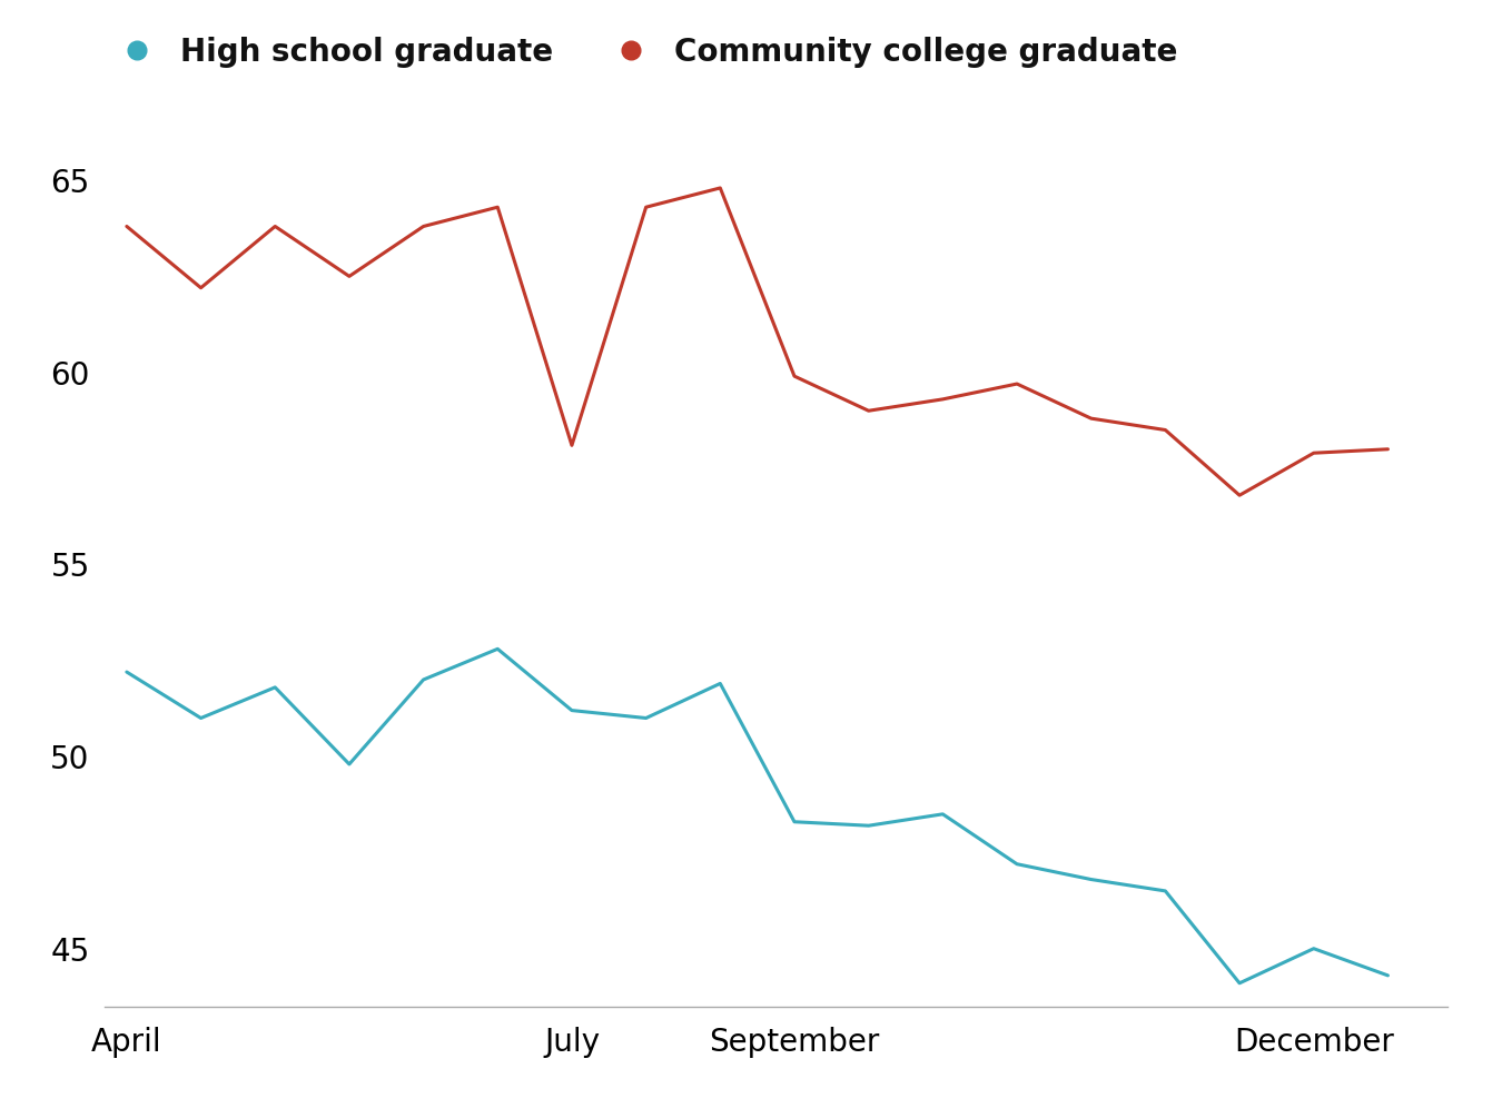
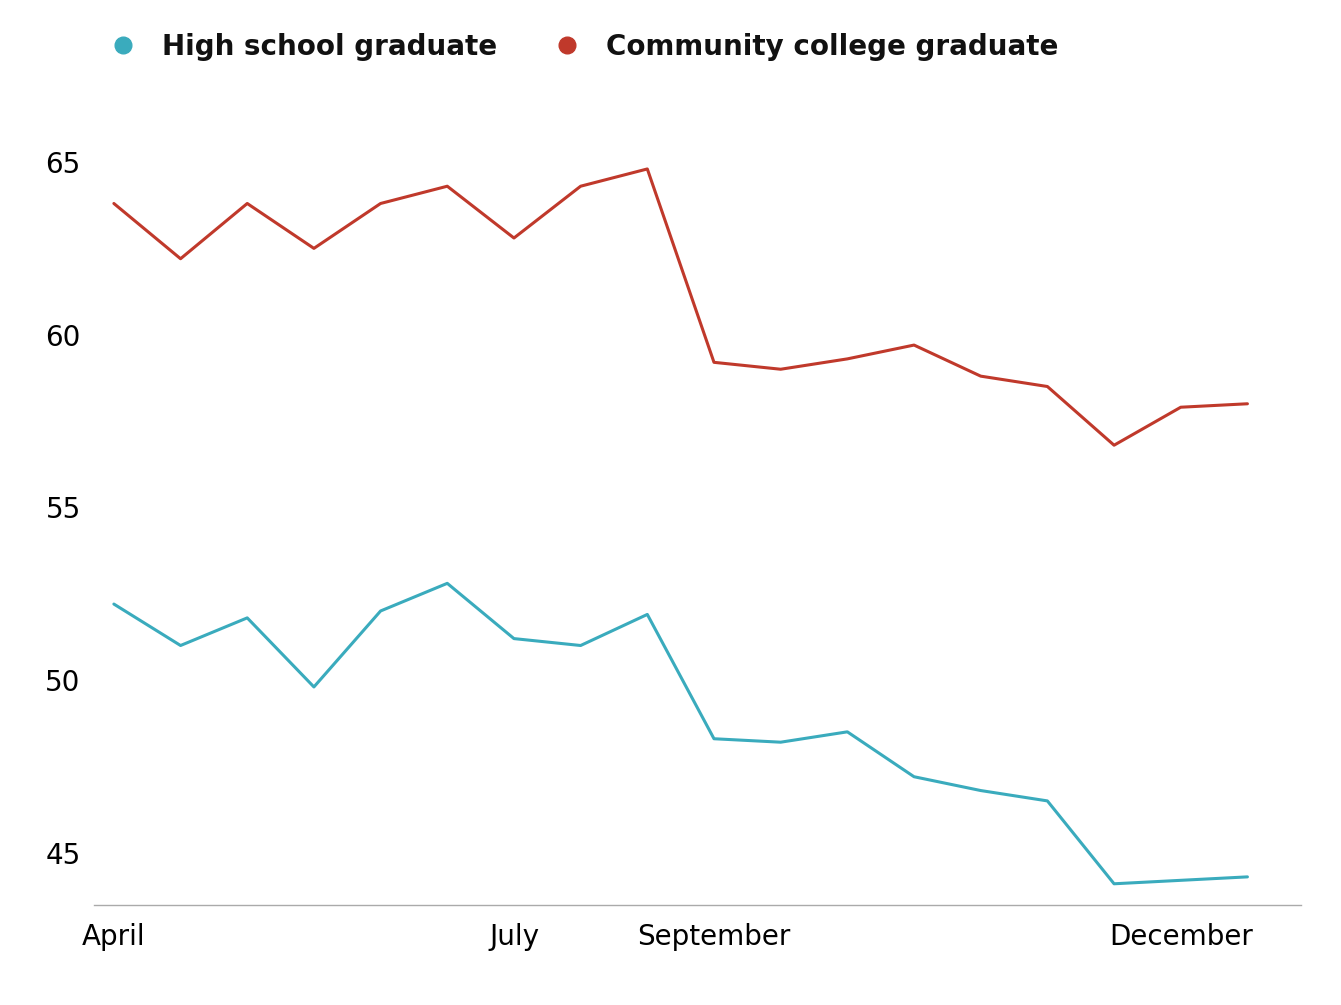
Community college graduate/July: 58.1 -> 62.8
Community college graduate/September: 59.9 -> 59.2
High school graduate/December: 45.0 -> 44.2
